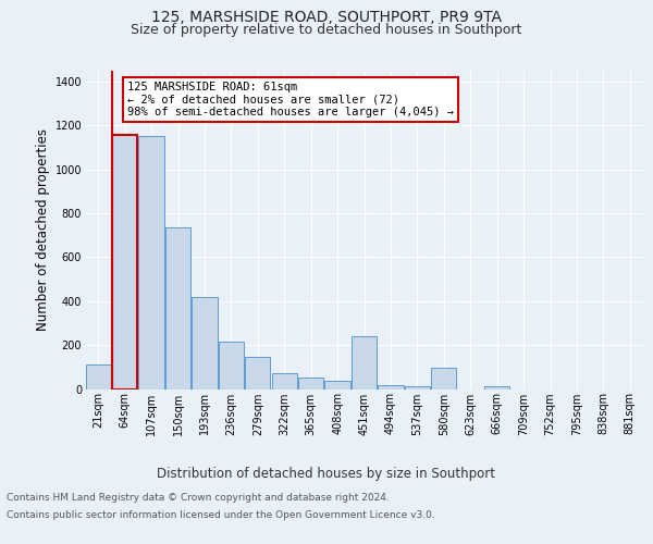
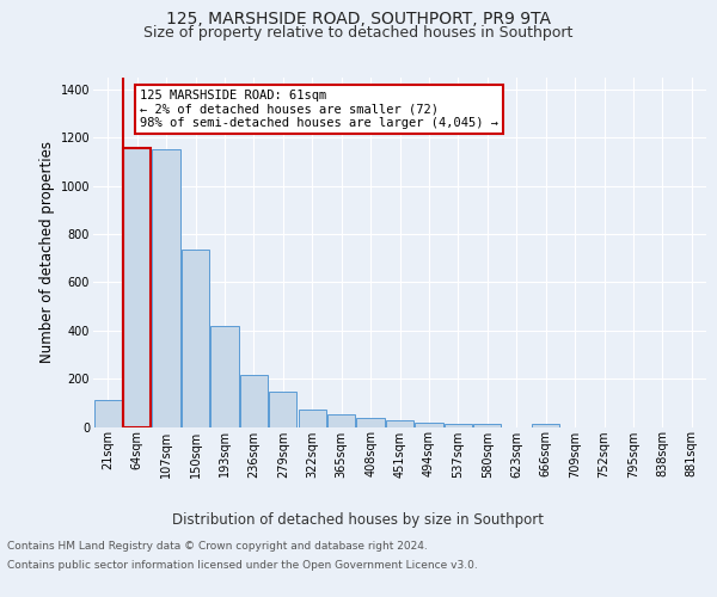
451sqm: 240 -> 25
580sqm: 95 -> 10
